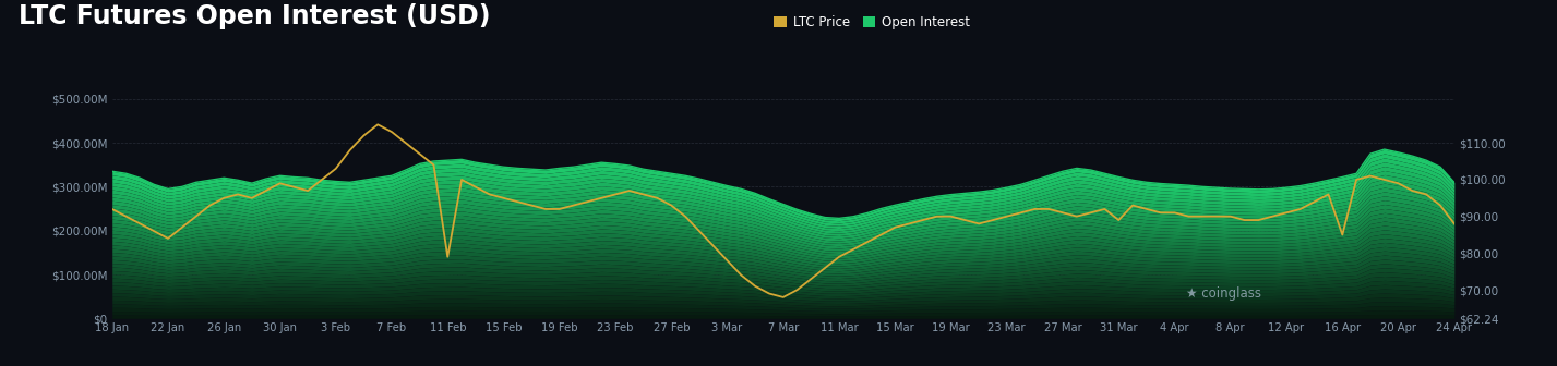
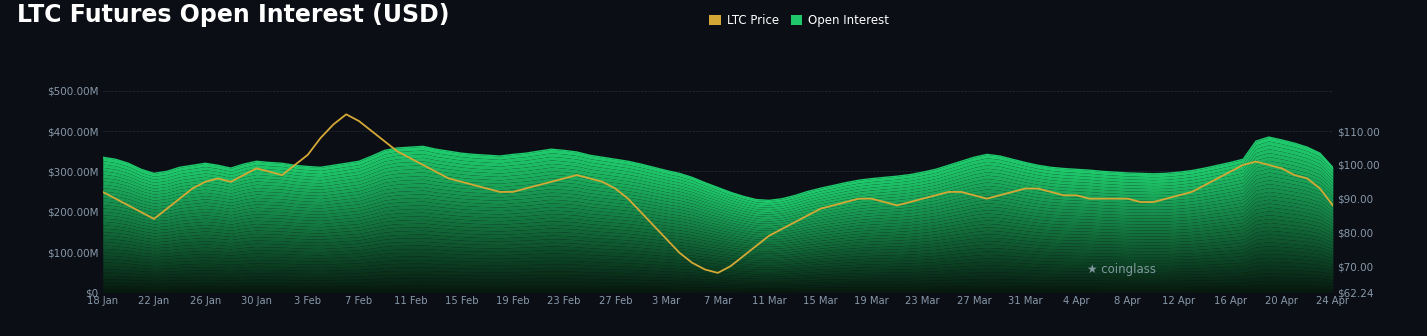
LTC Price/11 Feb: $79 -> $102
LTC Price/31 Mar: $89 -> $93
LTC Price/16 Apr: $85 -> $98
